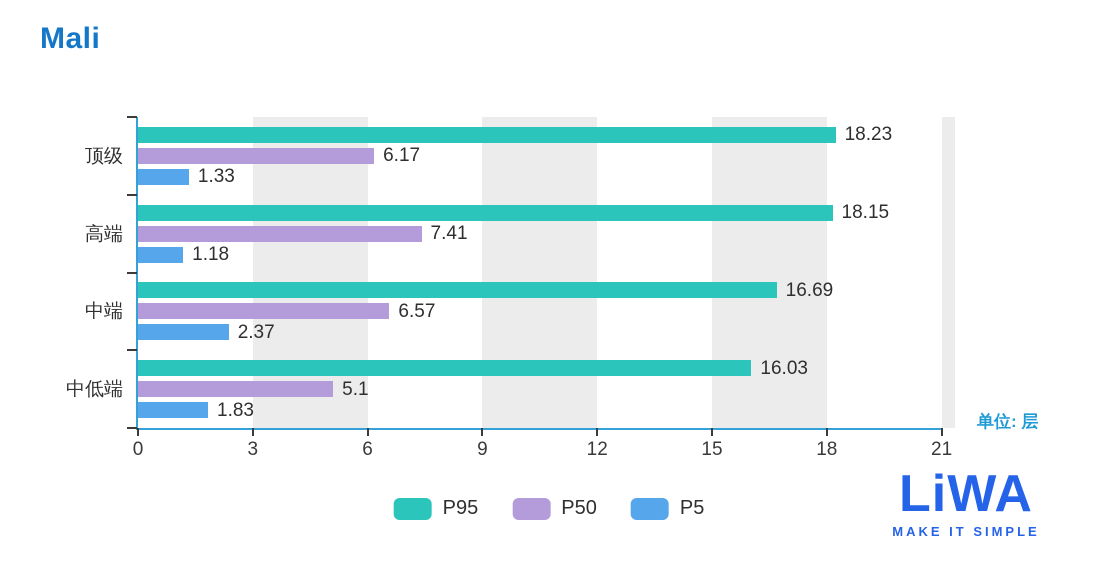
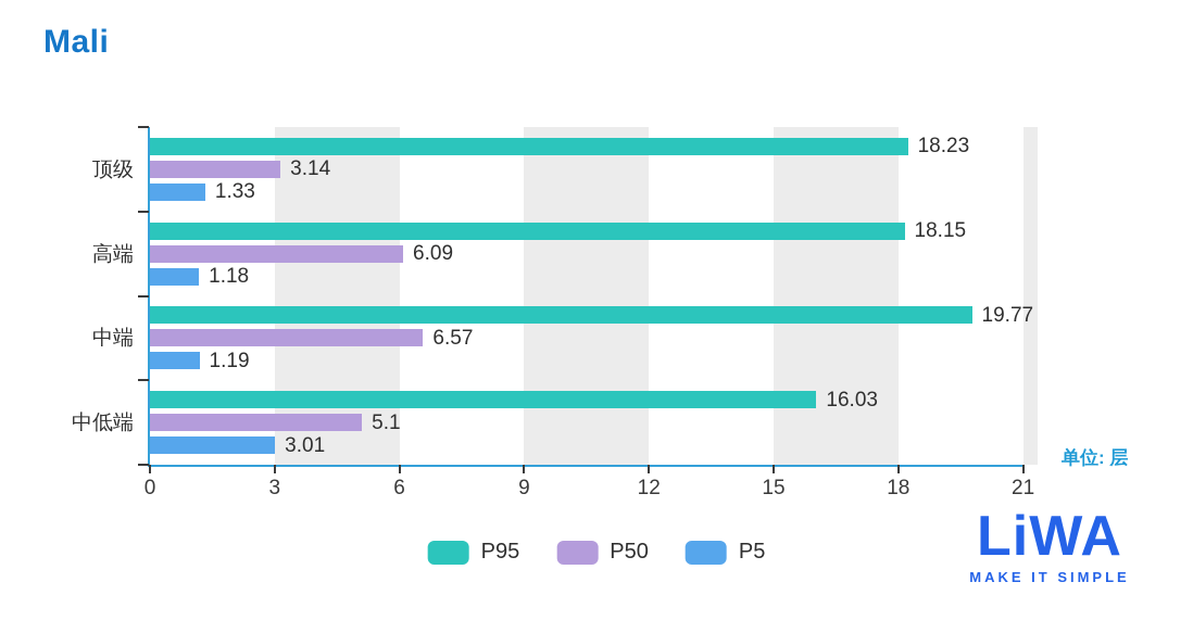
P50/顶级: 6.17 -> 3.14
P50/高端: 7.41 -> 6.09
P95/中端: 16.69 -> 19.77
P5/中端: 2.37 -> 1.19
P5/中低端: 1.83 -> 3.01
